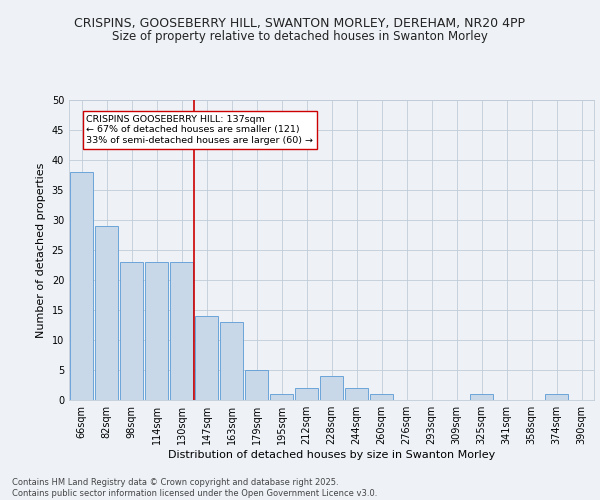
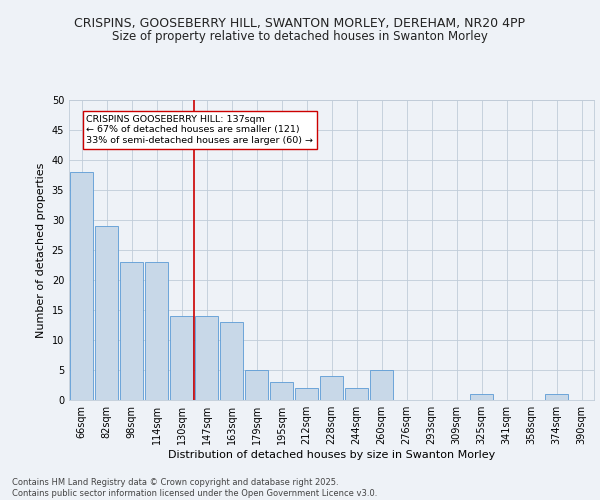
130sqm: 23 -> 14
195sqm: 1 -> 3
260sqm: 1 -> 5
